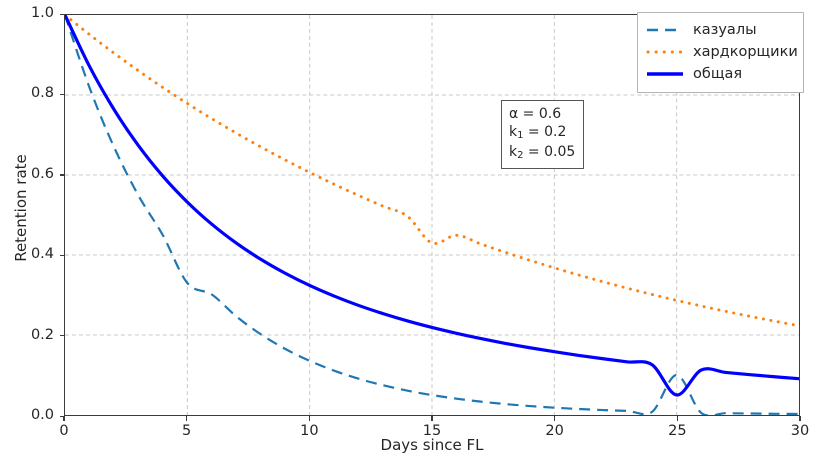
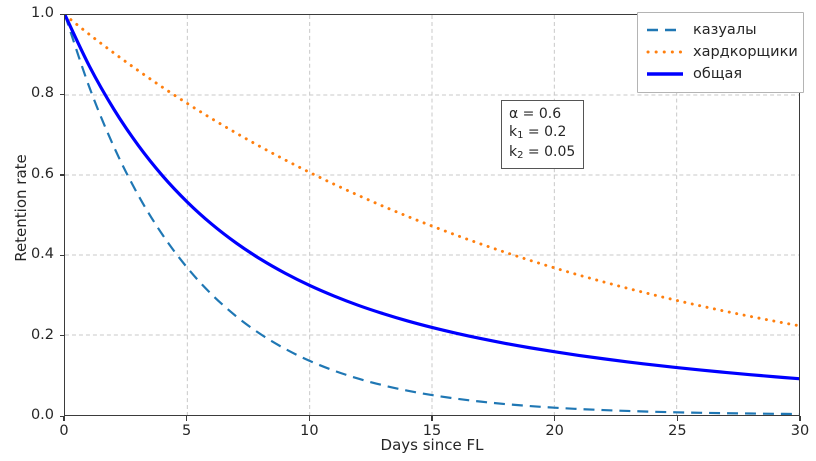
казуалы/5: 0.33 -> 0.37
хардкорщики/15: 0.43 -> 0.47
казуалы/25: 0.10 -> 0.01
общая/25: 0.05 -> 0.12
